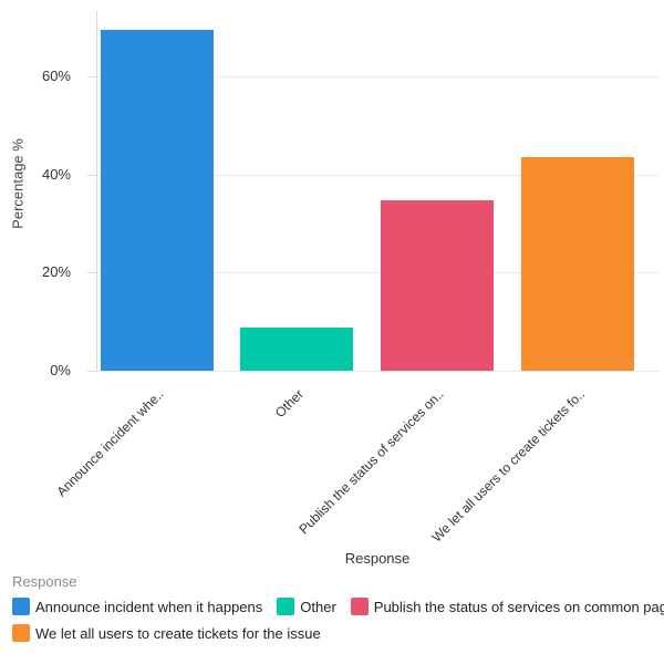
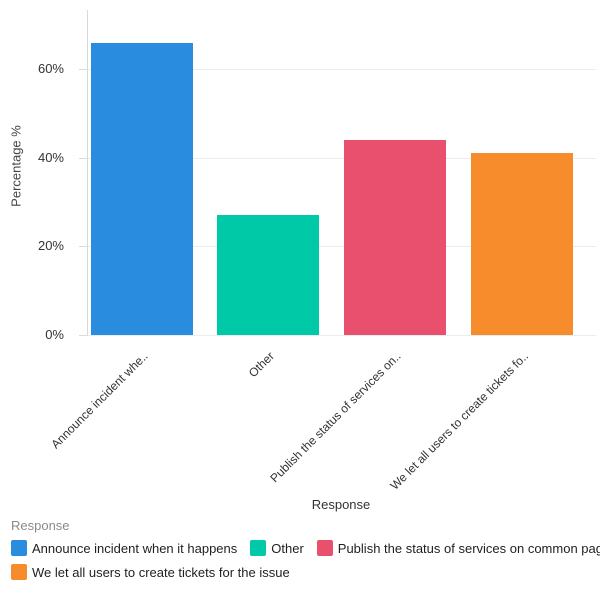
Announce incident whe..: 70% -> 66%
Other: 9% -> 27%
Publish the status of services on..: 35% -> 44%
We let all users to create tickets fo..: 44% -> 41%
